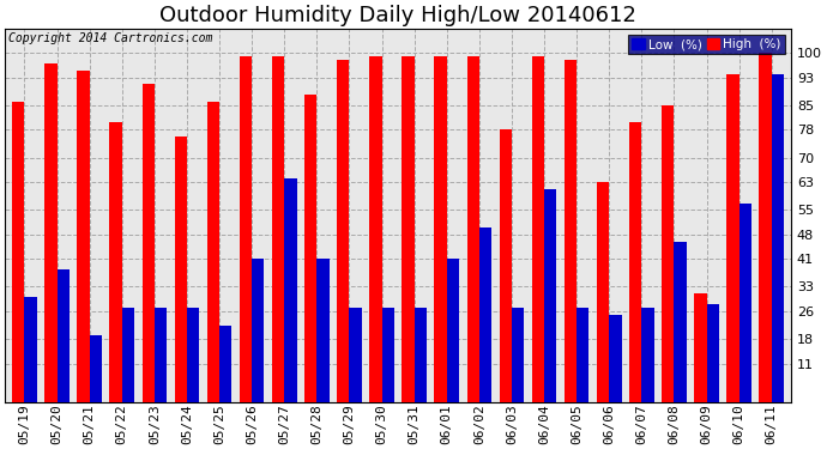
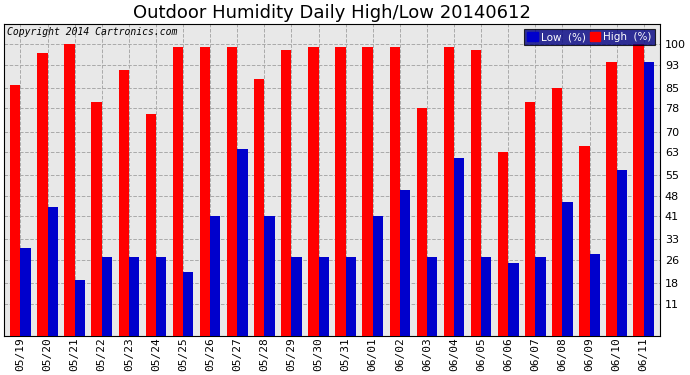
Low (%)/05/20: 38 -> 44
High (%)/05/21: 95 -> 100
High (%)/05/25: 86 -> 99
High (%)/06/09: 31 -> 65
